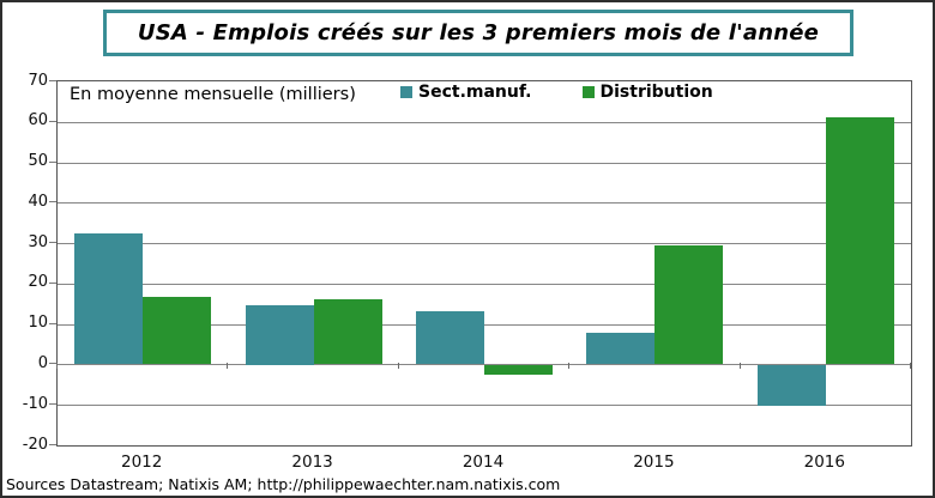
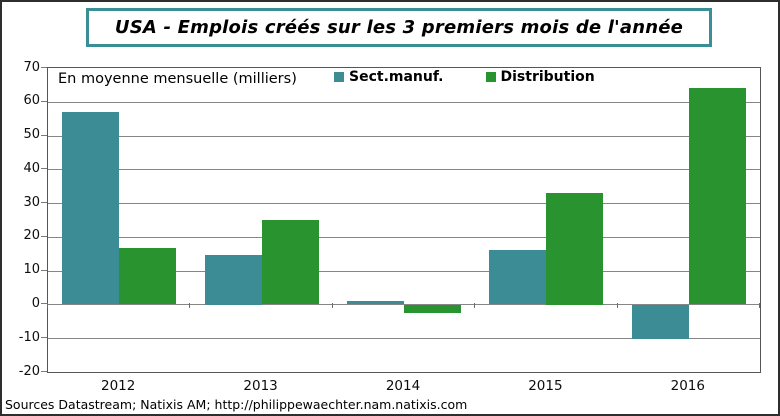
Sect.manuf./2012: 32 -> 57
Distribution/2013: 16 -> 25
Sect.manuf./2014: 13 -> 1
Sect.manuf./2015: 8 -> 16
Distribution/2015: 29 -> 33
Distribution/2016: 61 -> 64
